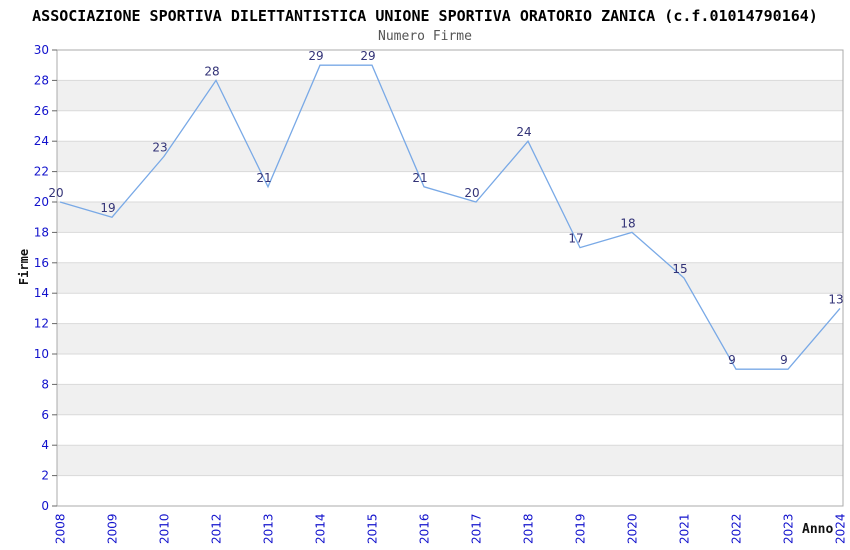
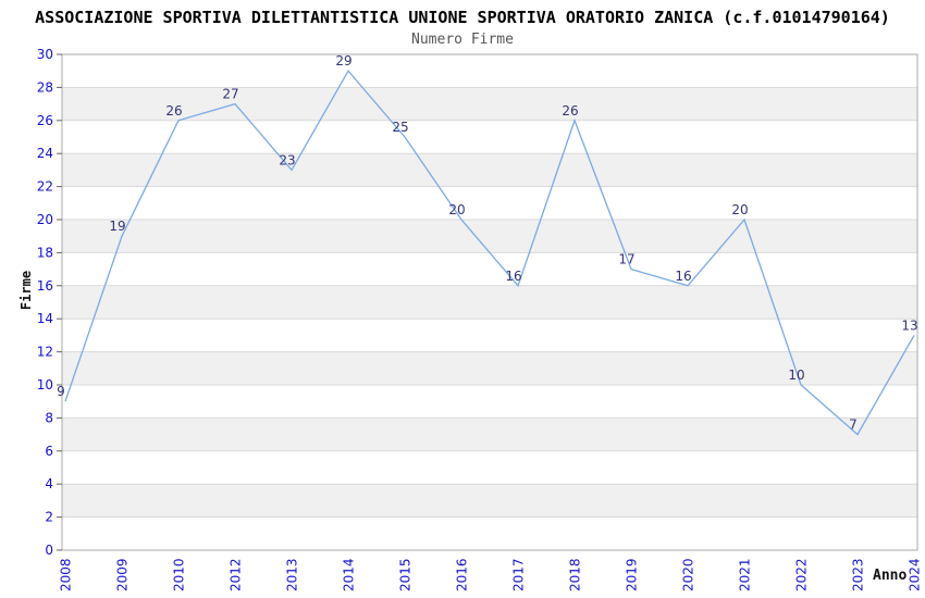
2008: 20 -> 9
2010: 23 -> 26
2012: 28 -> 27
2013: 21 -> 23
2015: 29 -> 25
2016: 21 -> 20
2017: 20 -> 16
2018: 24 -> 26
2020: 18 -> 16
2021: 15 -> 20
2022: 9 -> 10
2023: 9 -> 7
